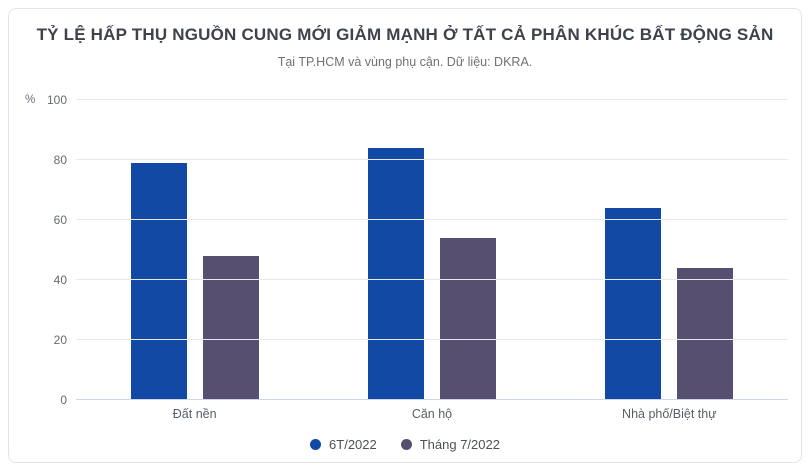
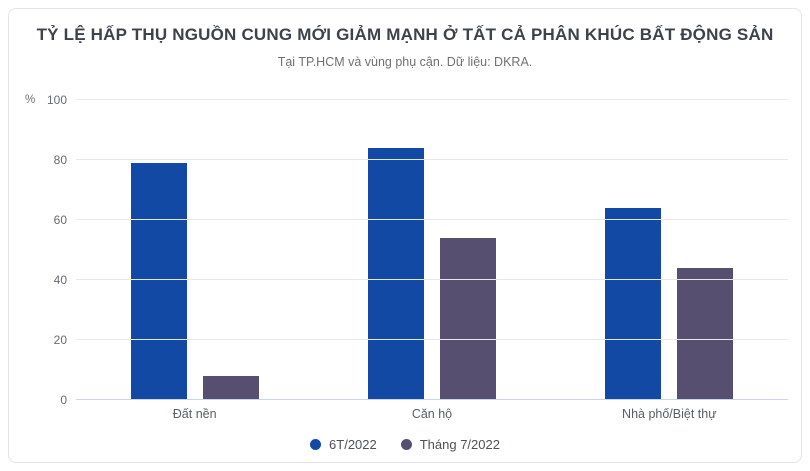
Tháng 7/2022/Đất nền: 48 -> 8
